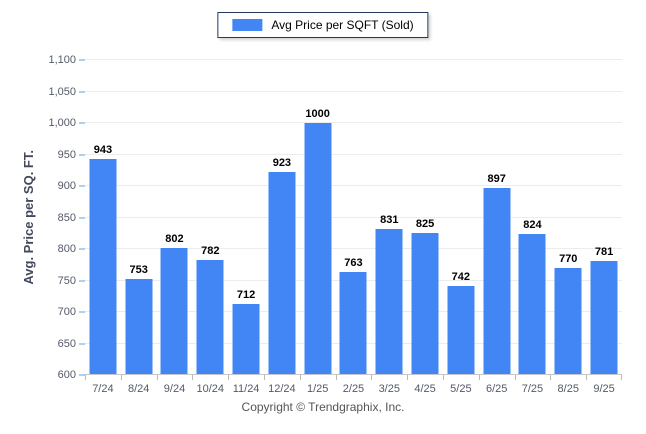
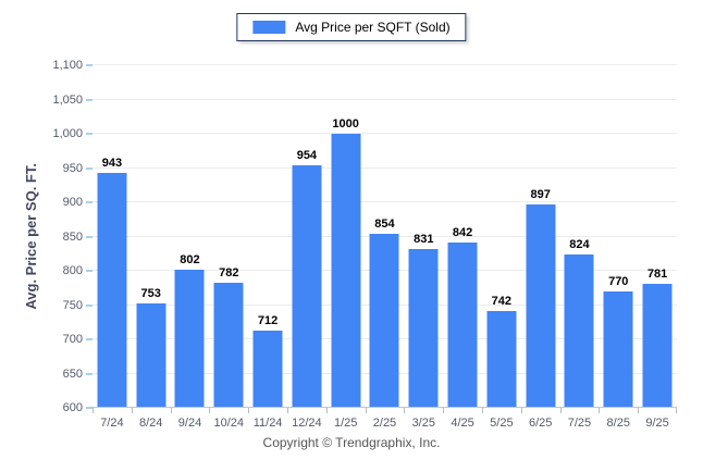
12/24: 923 -> 954
2/25: 763 -> 854
4/25: 825 -> 842
